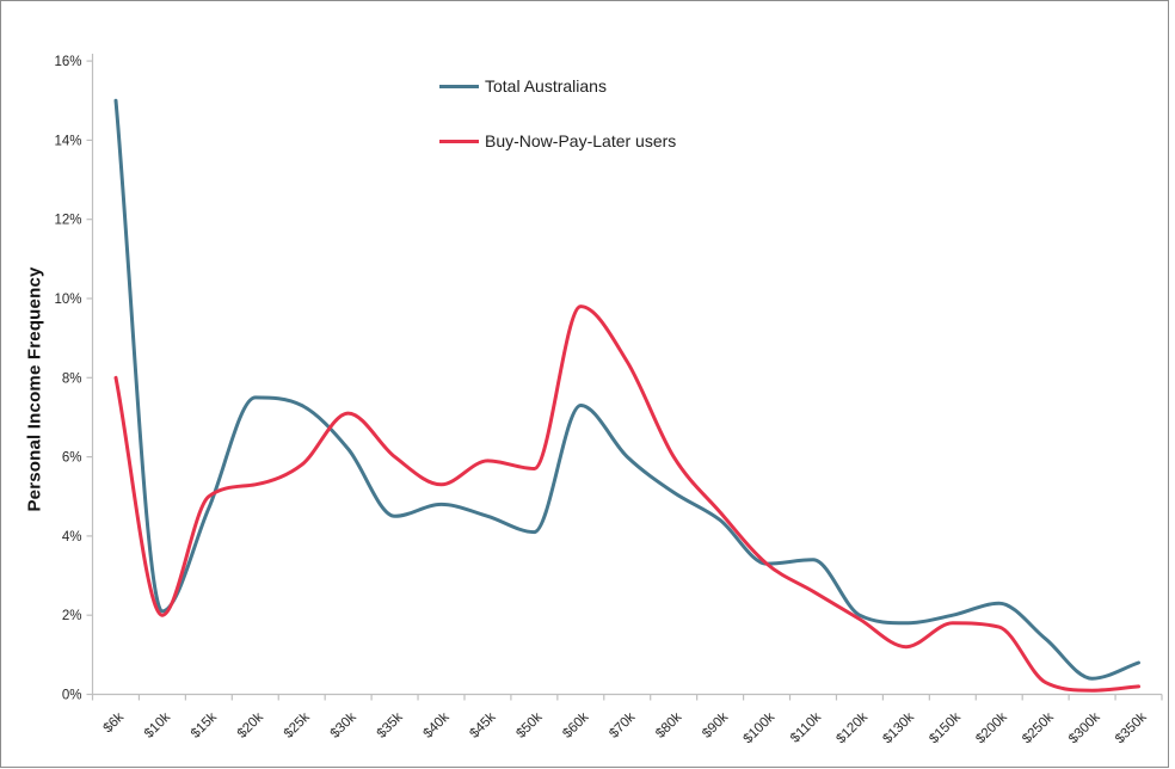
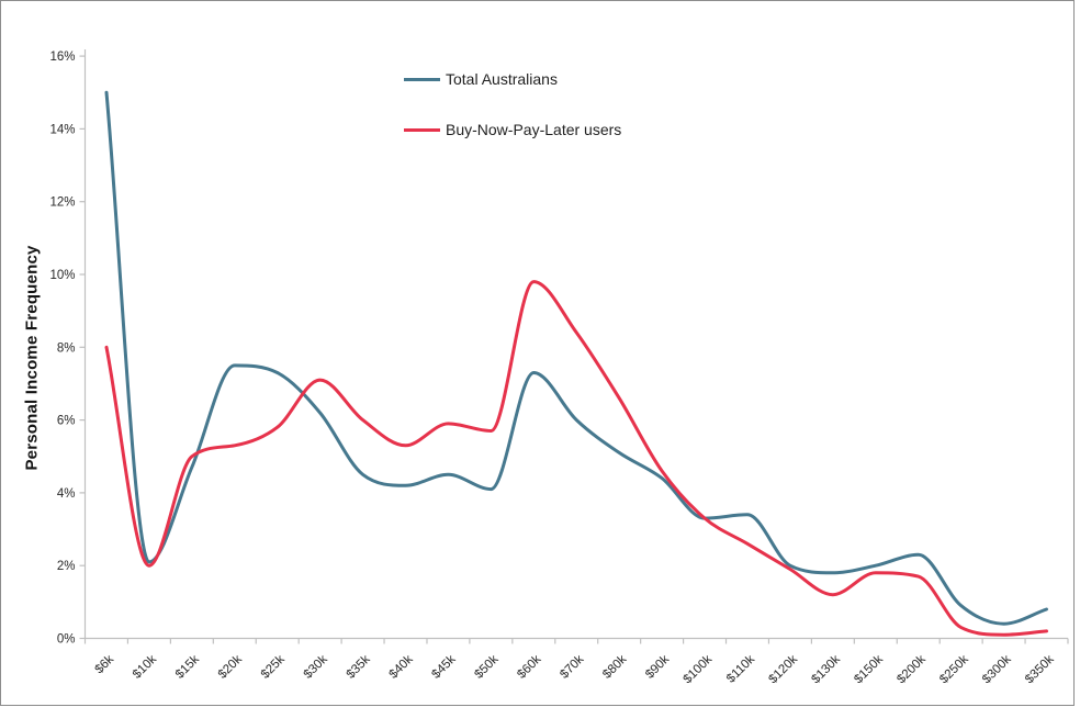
Total Australians/$40k: 4.8% -> 4.2%
Buy-Now-Pay-Later users/$80k: 6.0% -> 6.6%
Total Australians/$250k: 1.4% -> 0.9%
